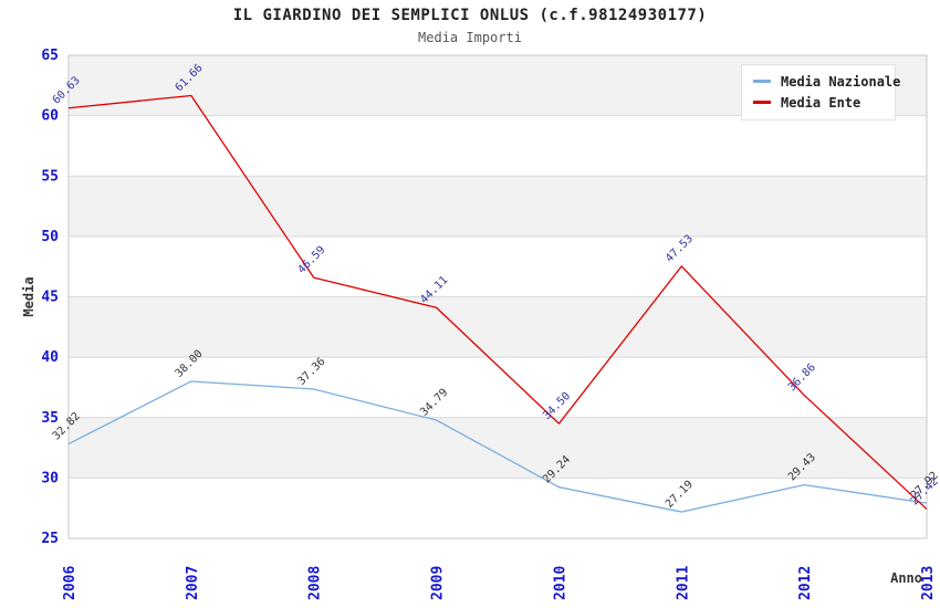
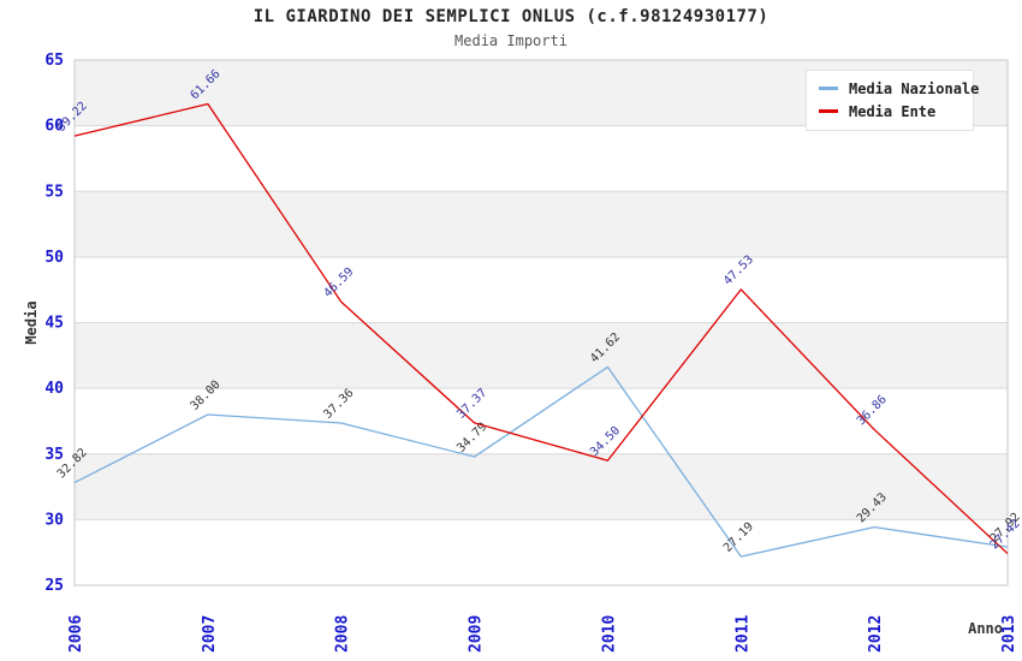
Media Ente/2006: 60.63 -> 59.22
Media Ente/2009: 44.11 -> 37.37
Media Nazionale/2010: 29.24 -> 41.62
